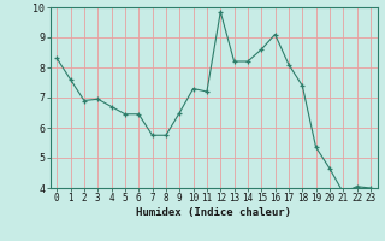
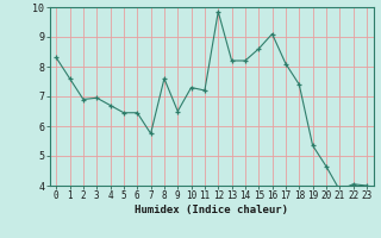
8: 5.75 -> 7.60
